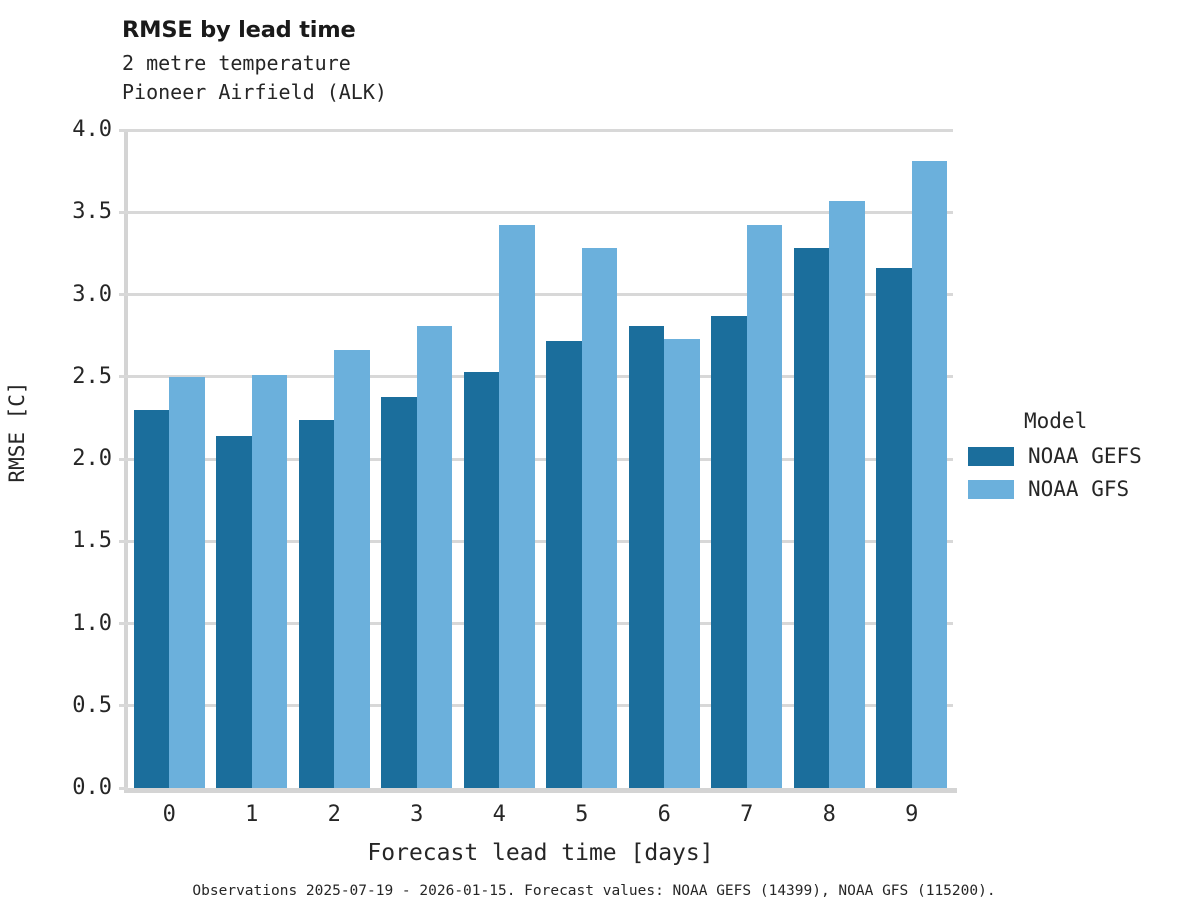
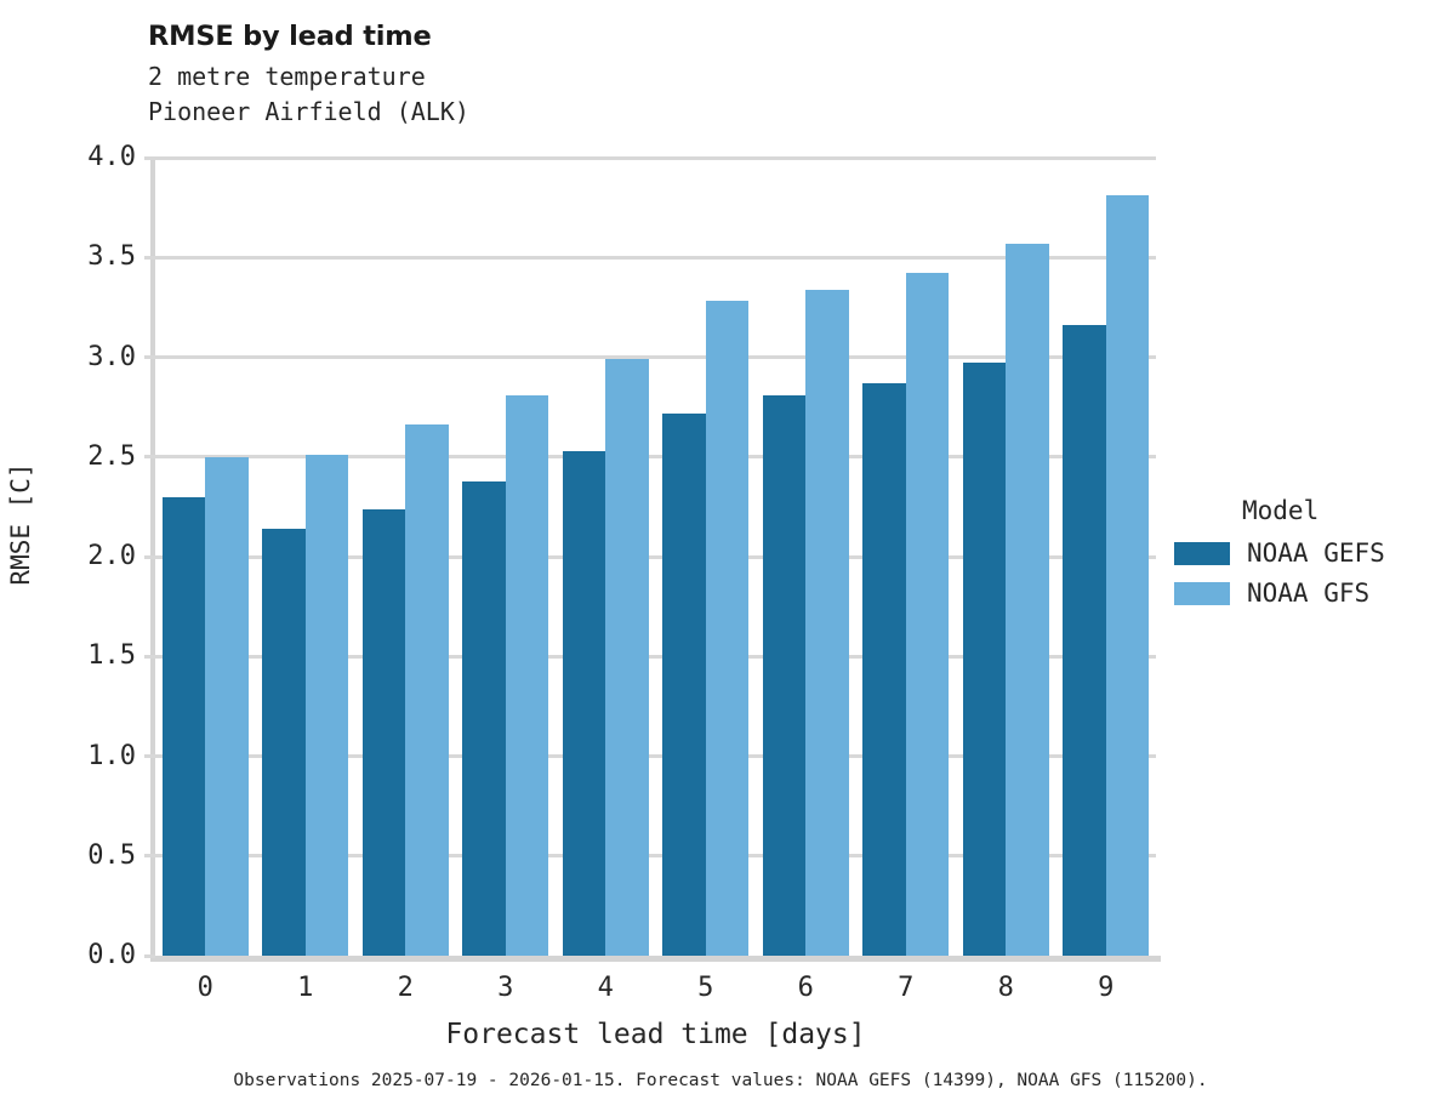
NOAA GFS/4: 3.42 -> 2.99
NOAA GFS/6: 2.73 -> 3.34
NOAA GEFS/8: 3.28 -> 2.97
